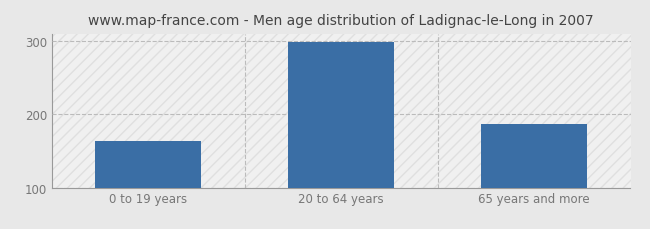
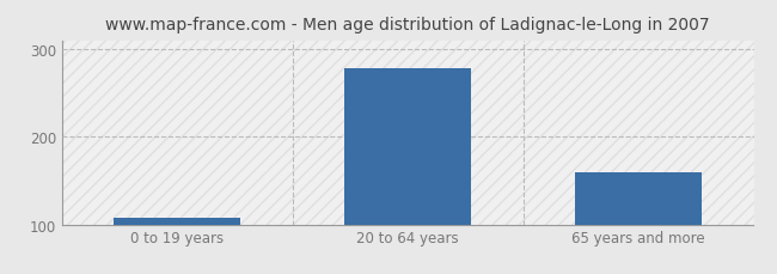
0 to 19 years: 164 -> 108
20 to 64 years: 298 -> 278
65 years and more: 186 -> 160
